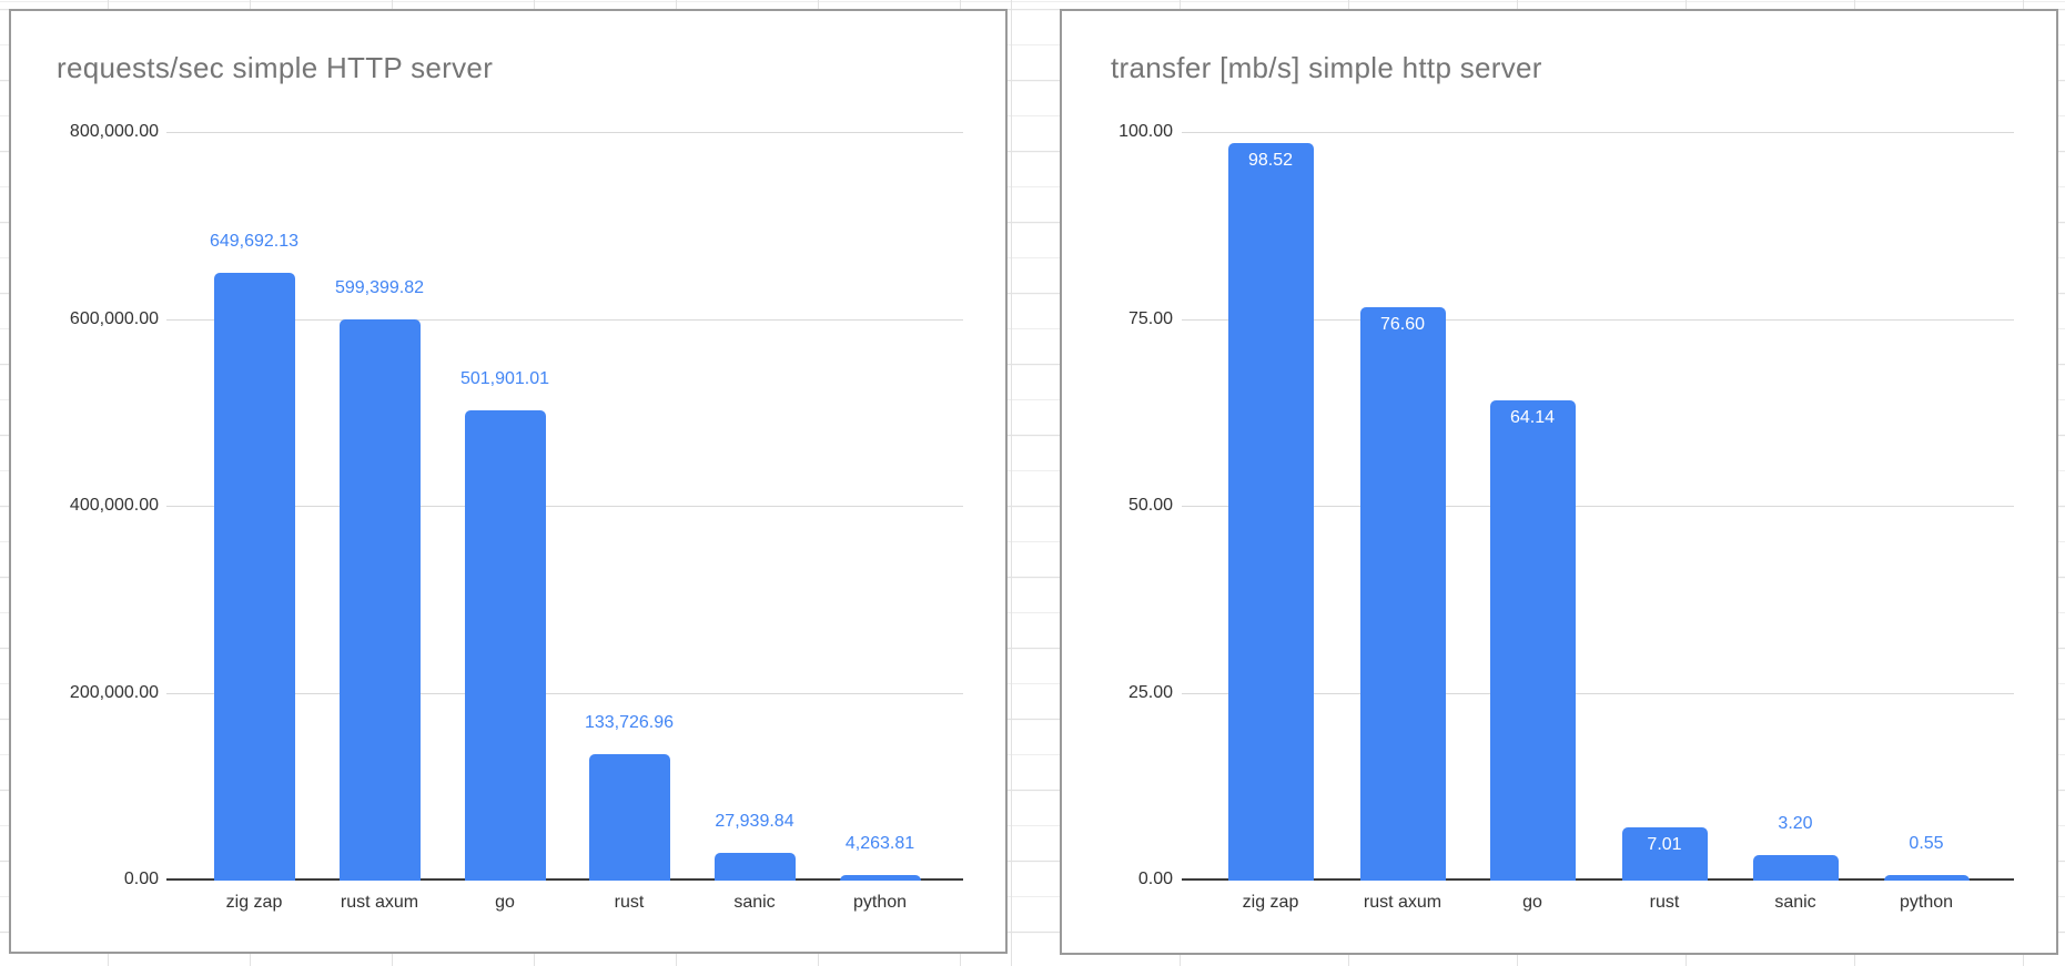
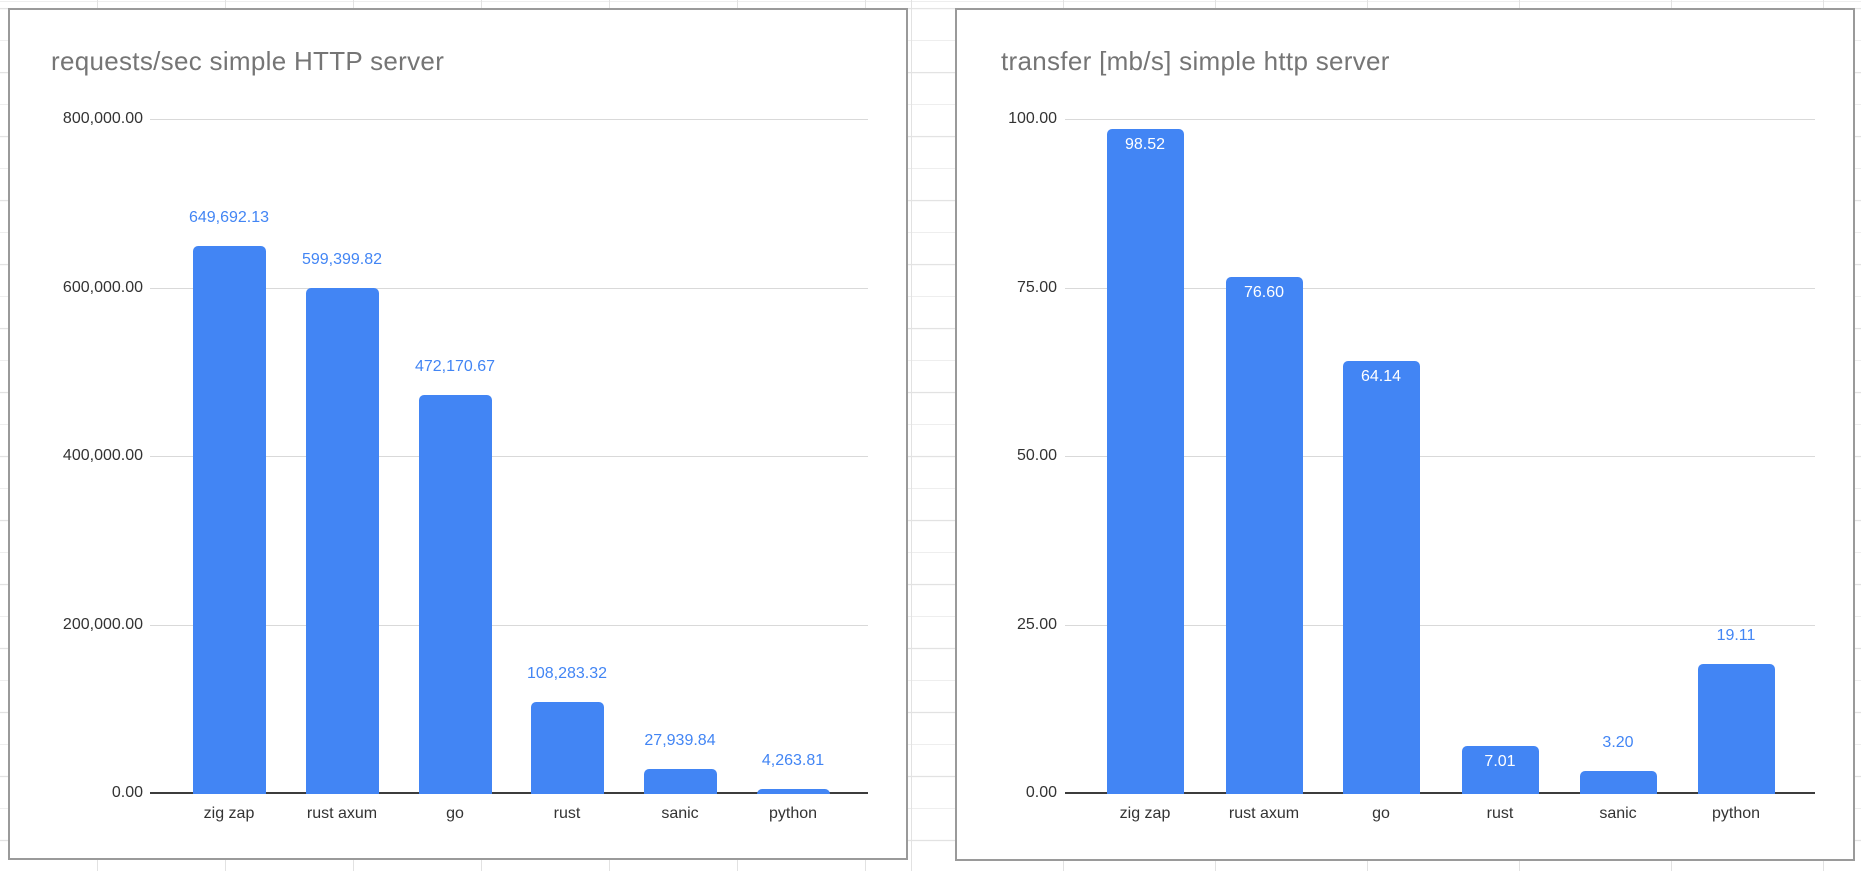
requests/sec simple HTTP server/go: 501,901.01 -> 472,170.67
requests/sec simple HTTP server/rust: 133,726.96 -> 108,283.32
transfer [mb/s] simple http server/python: 0.55 -> 19.11
